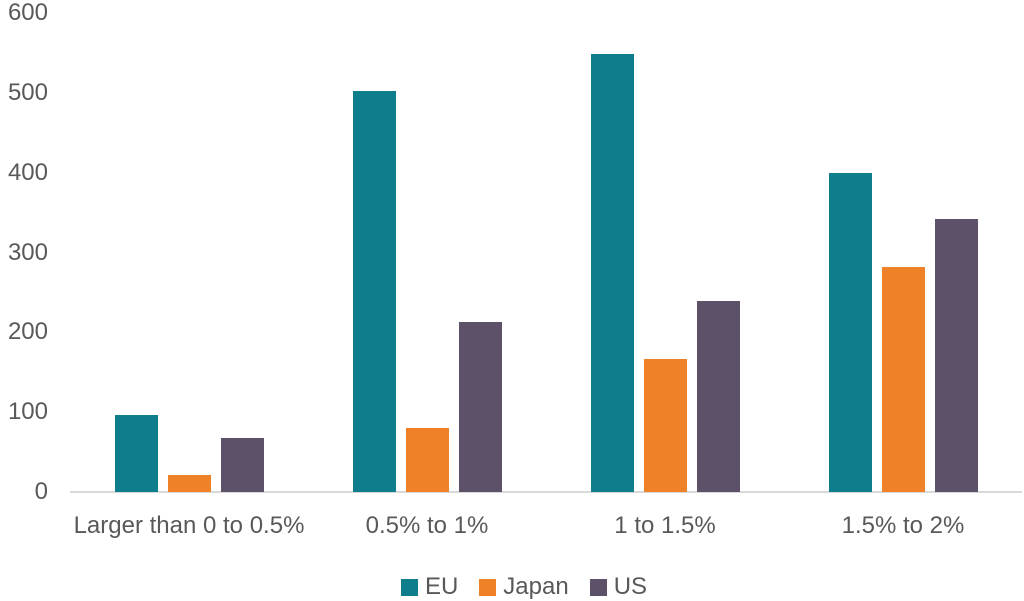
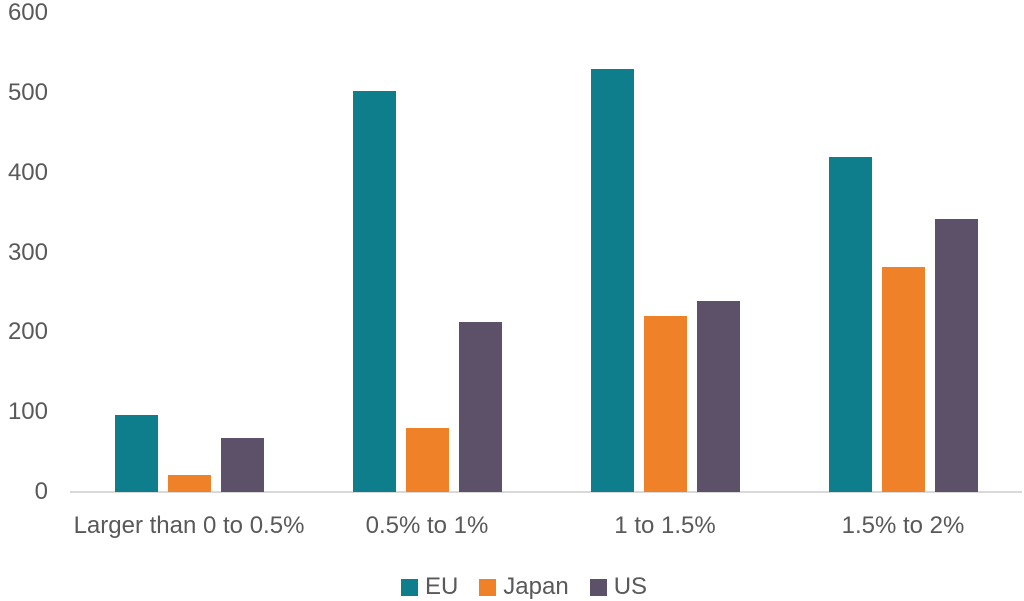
EU/1 to 1.5%: 550 -> 530
Japan/1 to 1.5%: 170 -> 220
EU/1.5% to 2%: 400 -> 420
